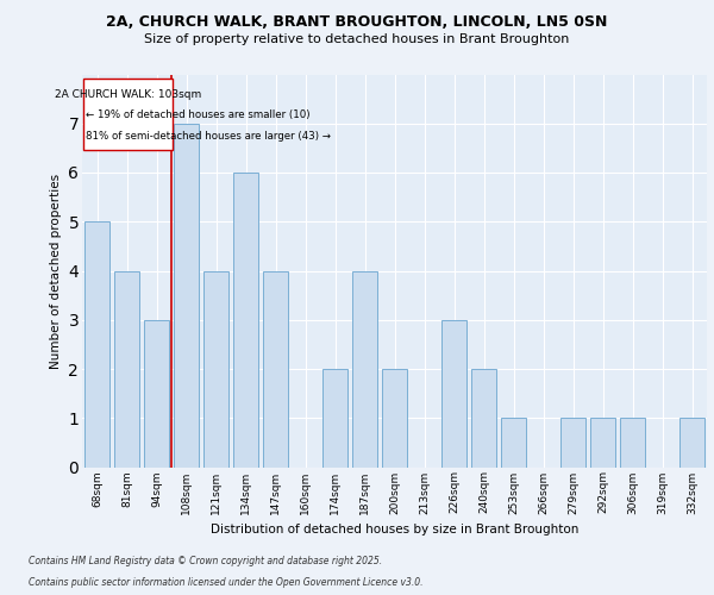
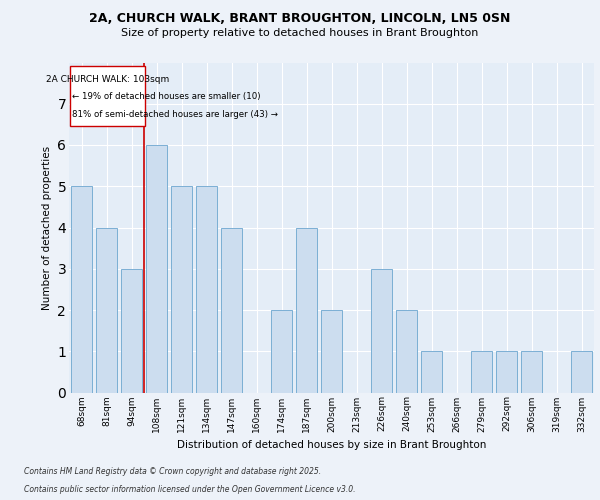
108sqm: 7 -> 6
121sqm: 4 -> 5
134sqm: 6 -> 5
